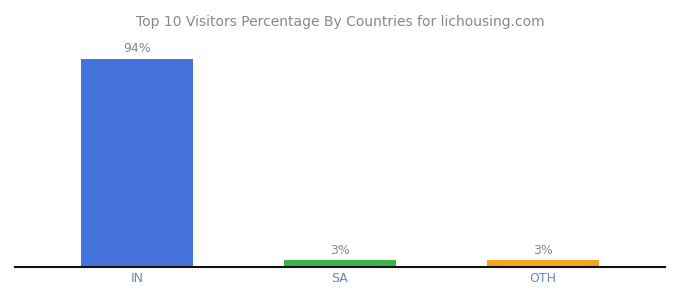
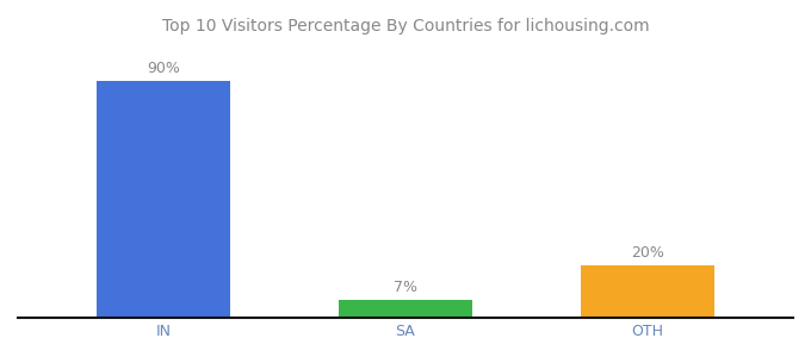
IN: 94% -> 90%
SA: 3% -> 7%
OTH: 3% -> 20%
